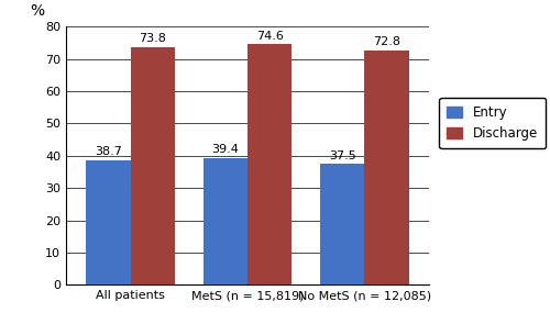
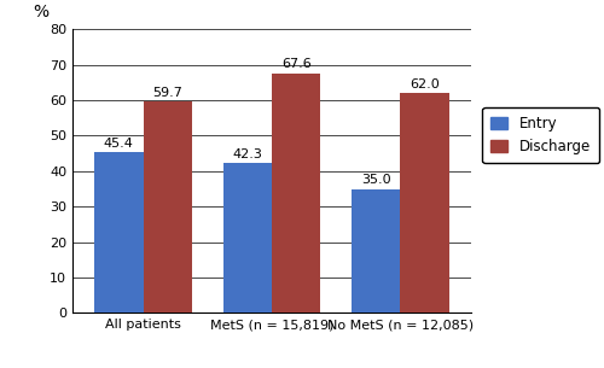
Entry/All patients: 38.7 -> 45.4
Discharge/All patients: 73.8 -> 59.7
Entry/MetS (n = 15,819): 39.4 -> 42.3
Discharge/MetS (n = 15,819): 74.6 -> 67.6
Entry/No MetS (n = 12,085): 37.5 -> 35.0
Discharge/No MetS (n = 12,085): 72.8 -> 62.0
